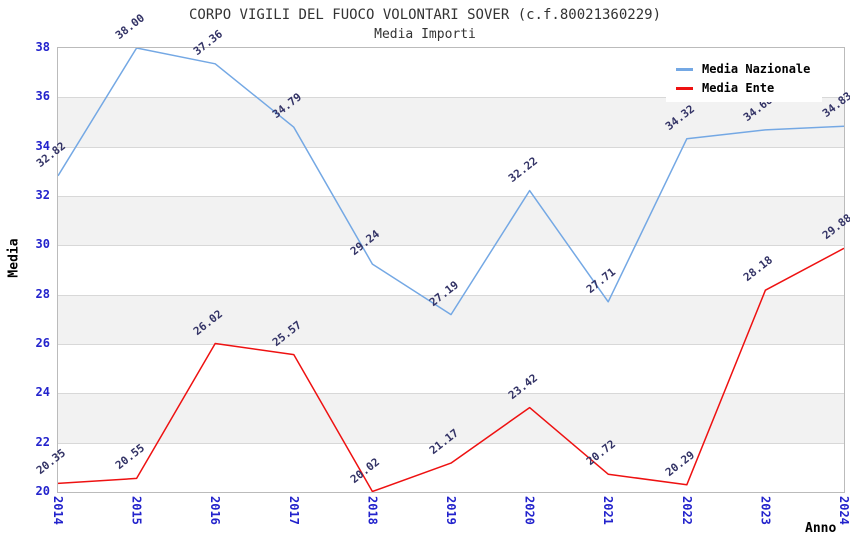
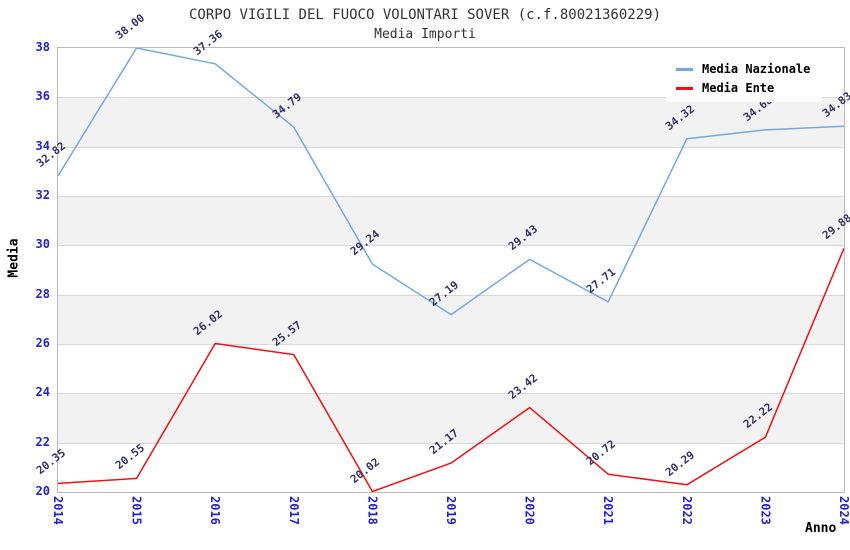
Media Nazionale/2020: 32.22 -> 29.43
Media Ente/2023: 28.18 -> 22.22
